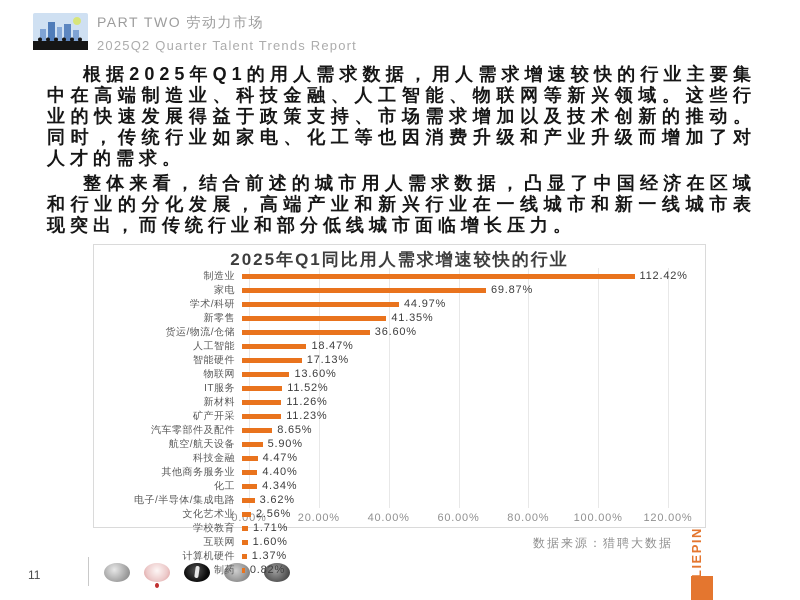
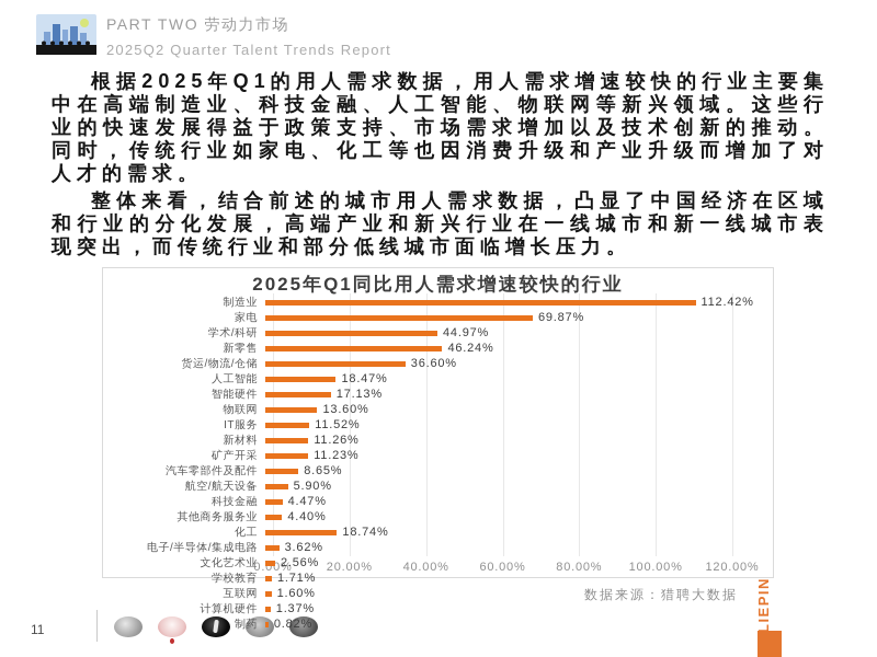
新零售: 41.35% -> 46.24%
化工: 4.34% -> 18.74%
